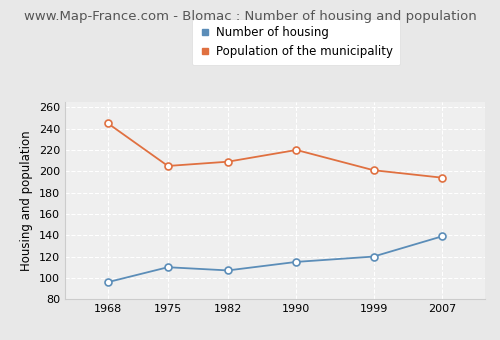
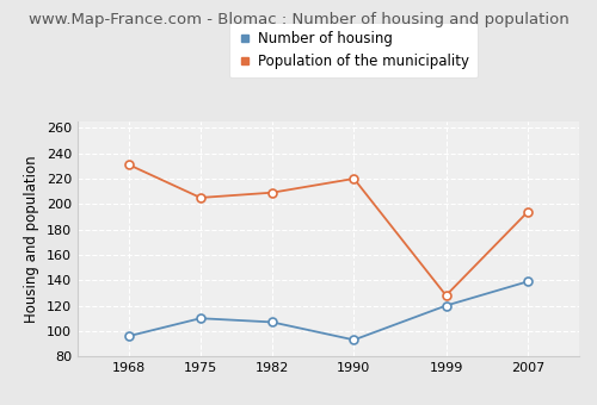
Population of the municipality/1968: 245 -> 231
Number of housing/1990: 115 -> 93
Population of the municipality/1999: 201 -> 128
